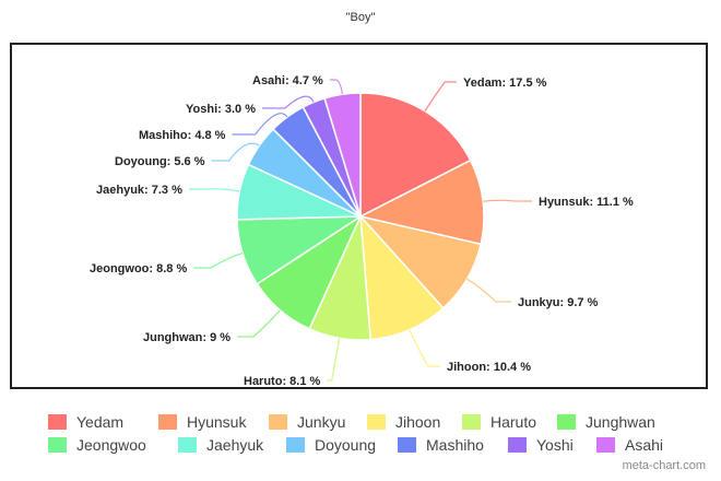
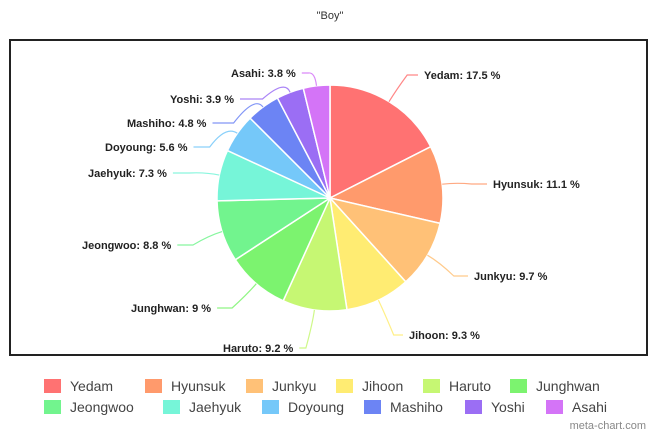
Jihoon: 10.4 -> 9.3
Haruto: 8.1 -> 9.2
Yoshi: 3.0 -> 3.9
Asahi: 4.7 -> 3.8
